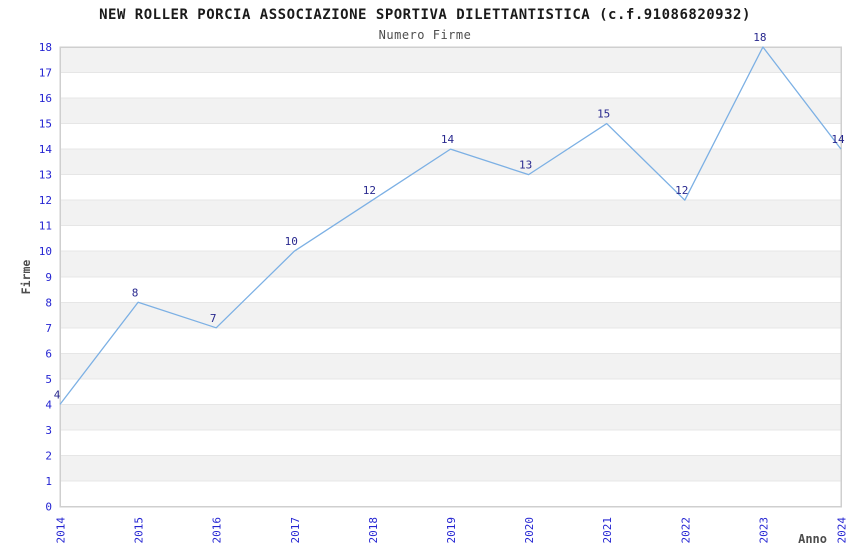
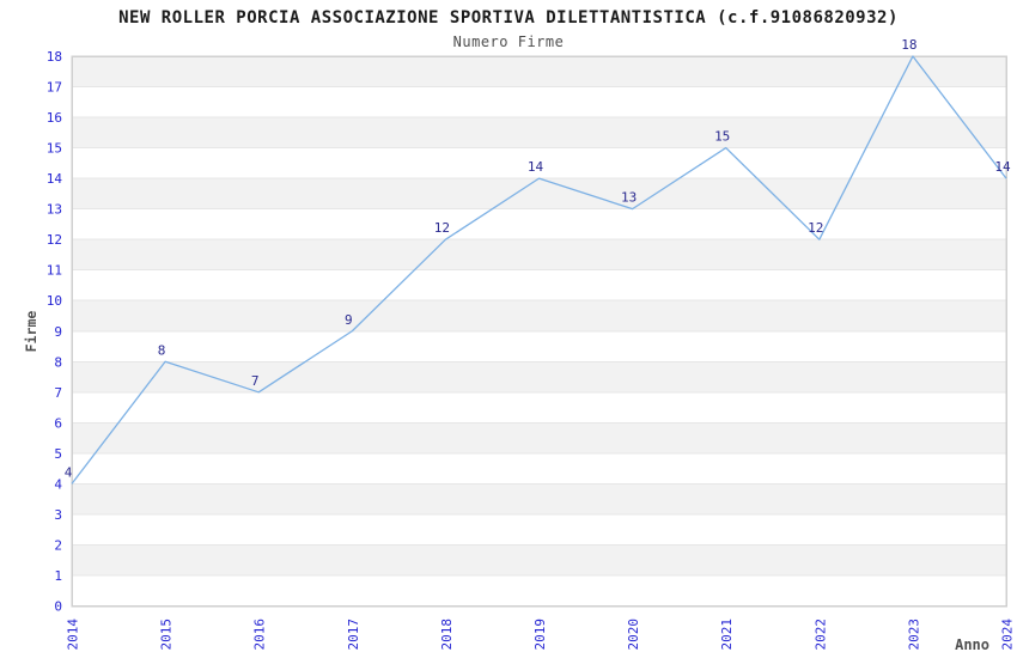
2017: 10 -> 9
